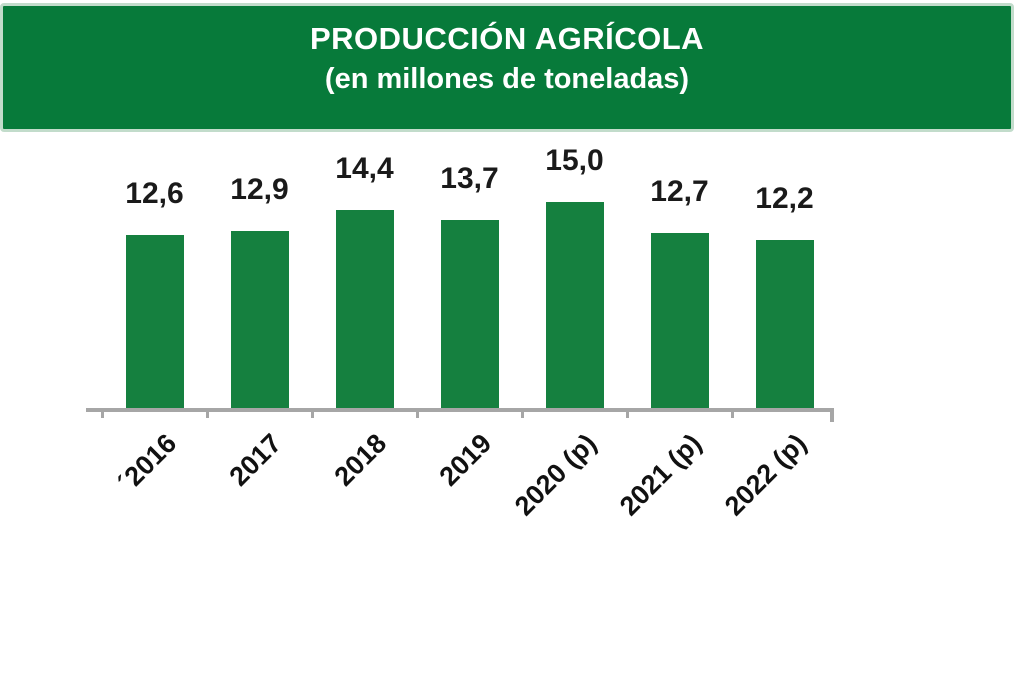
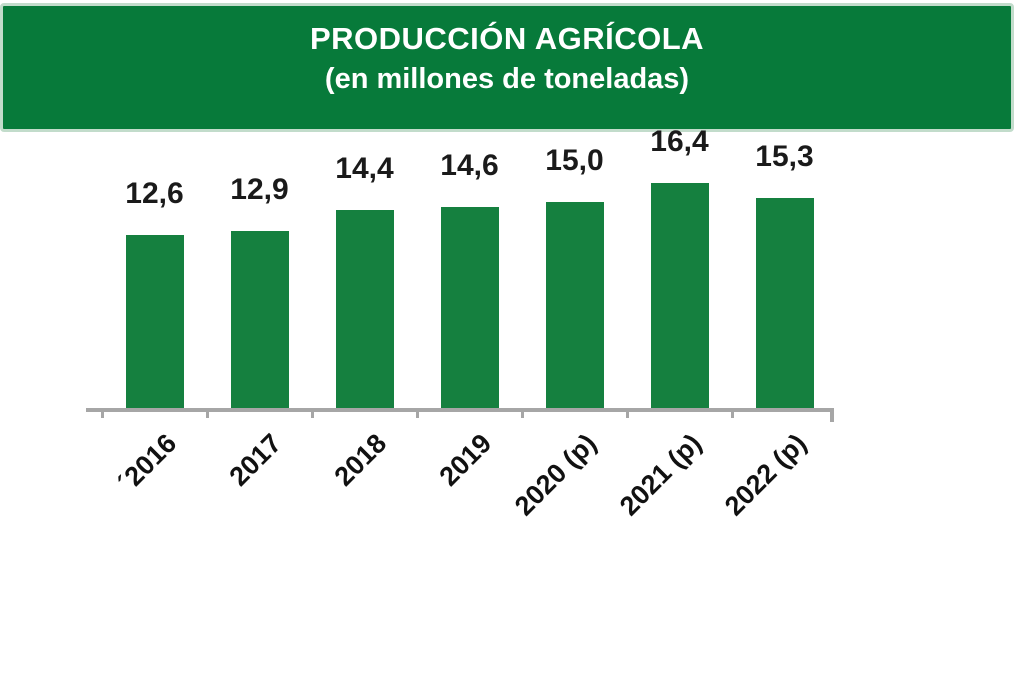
2019: 13,7 -> 14,6
2021 (p): 12,7 -> 16,4
2022 (p): 12,2 -> 15,3
